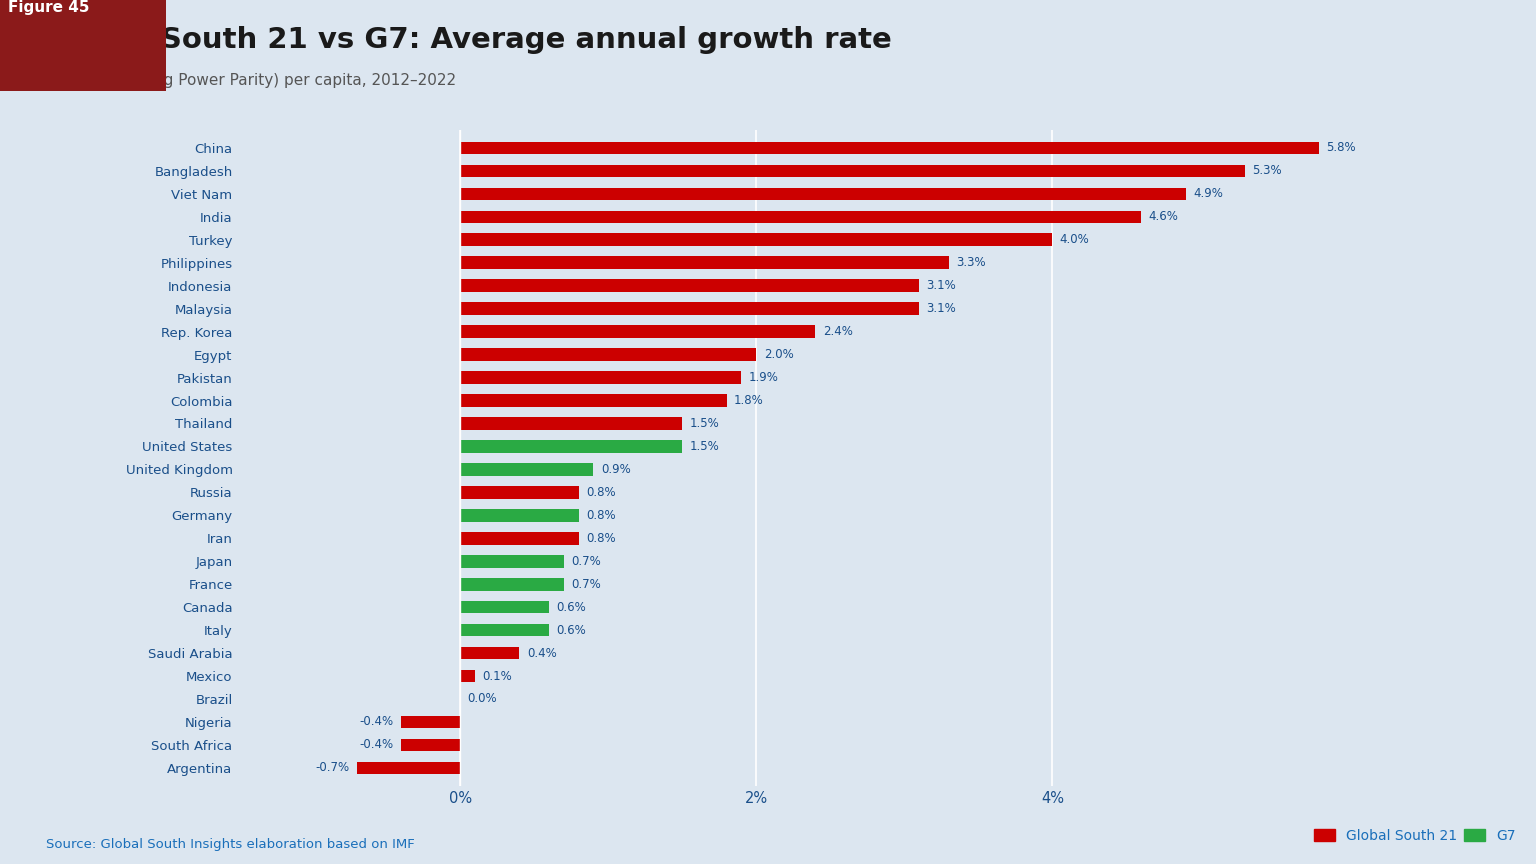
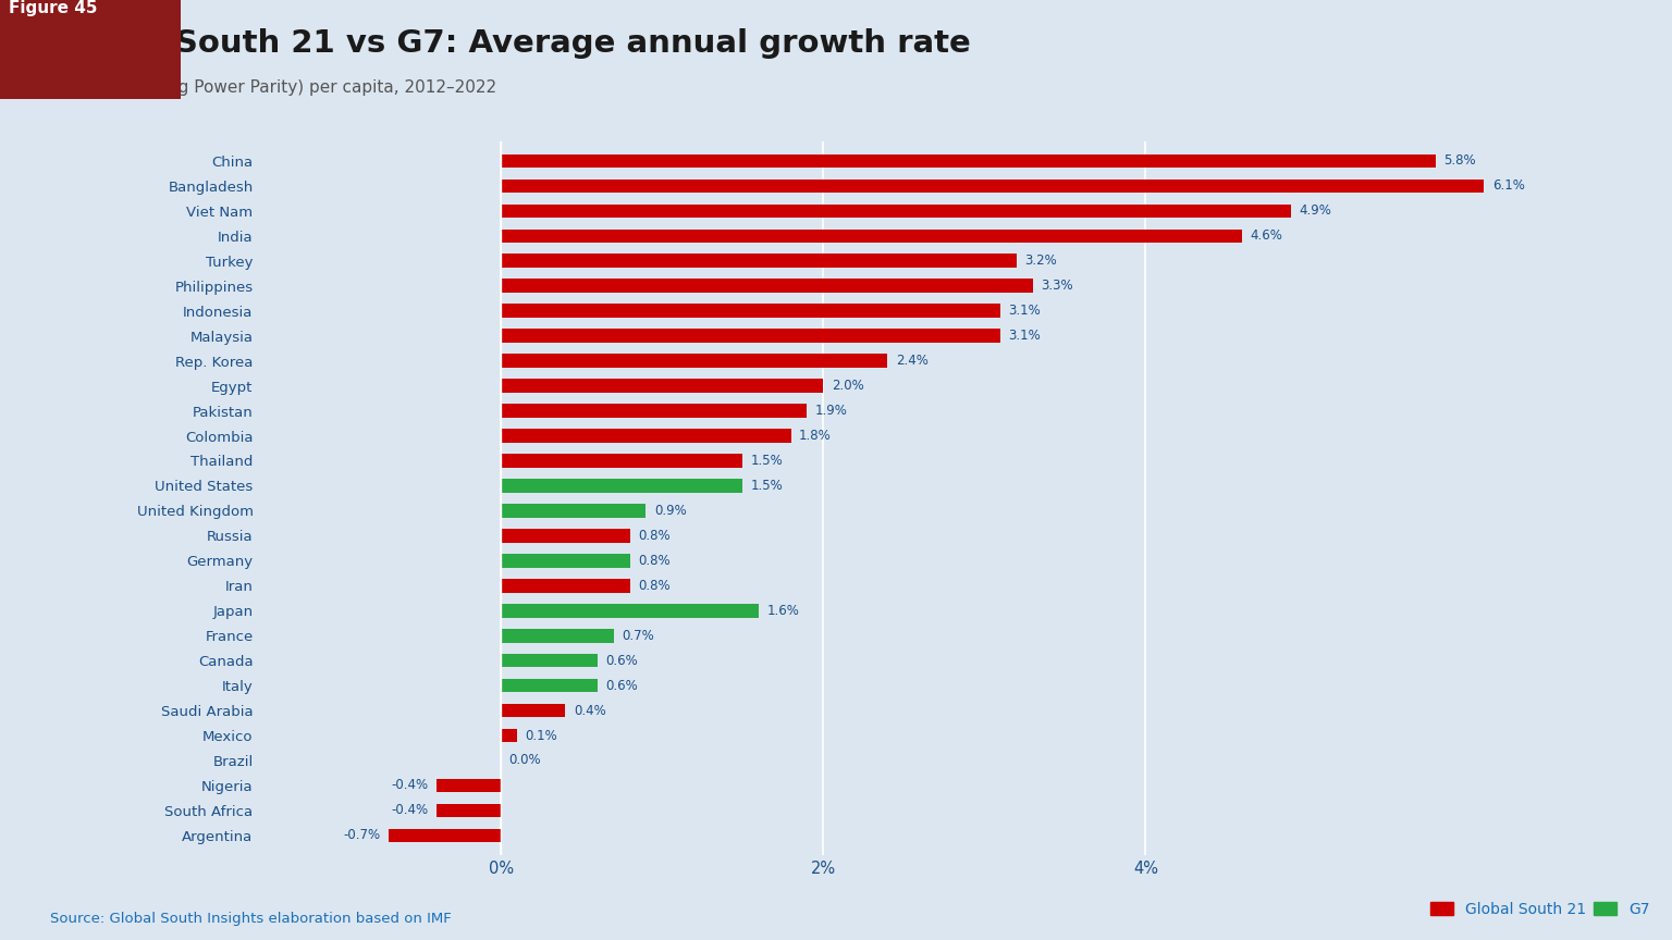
Bangladesh: 5.3% -> 6.1%
Turkey: 4.0% -> 3.2%
Japan: 0.7% -> 1.6%
